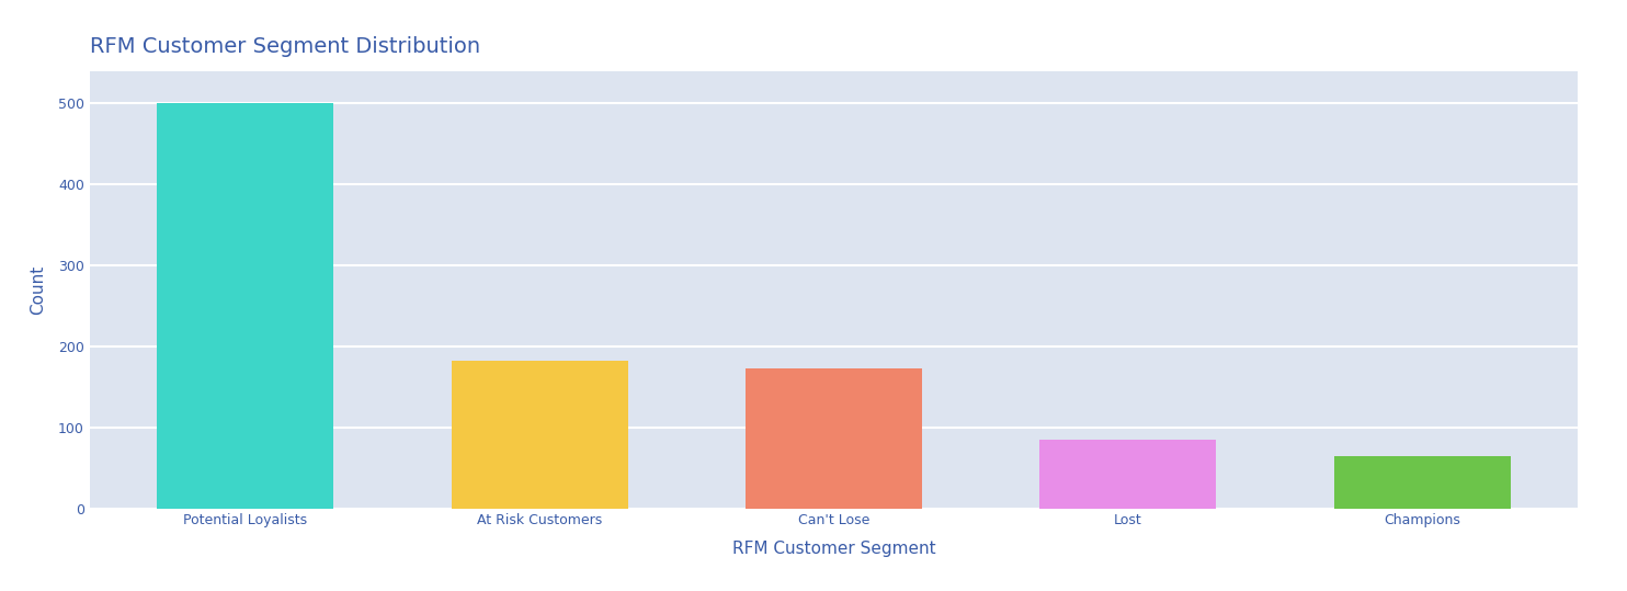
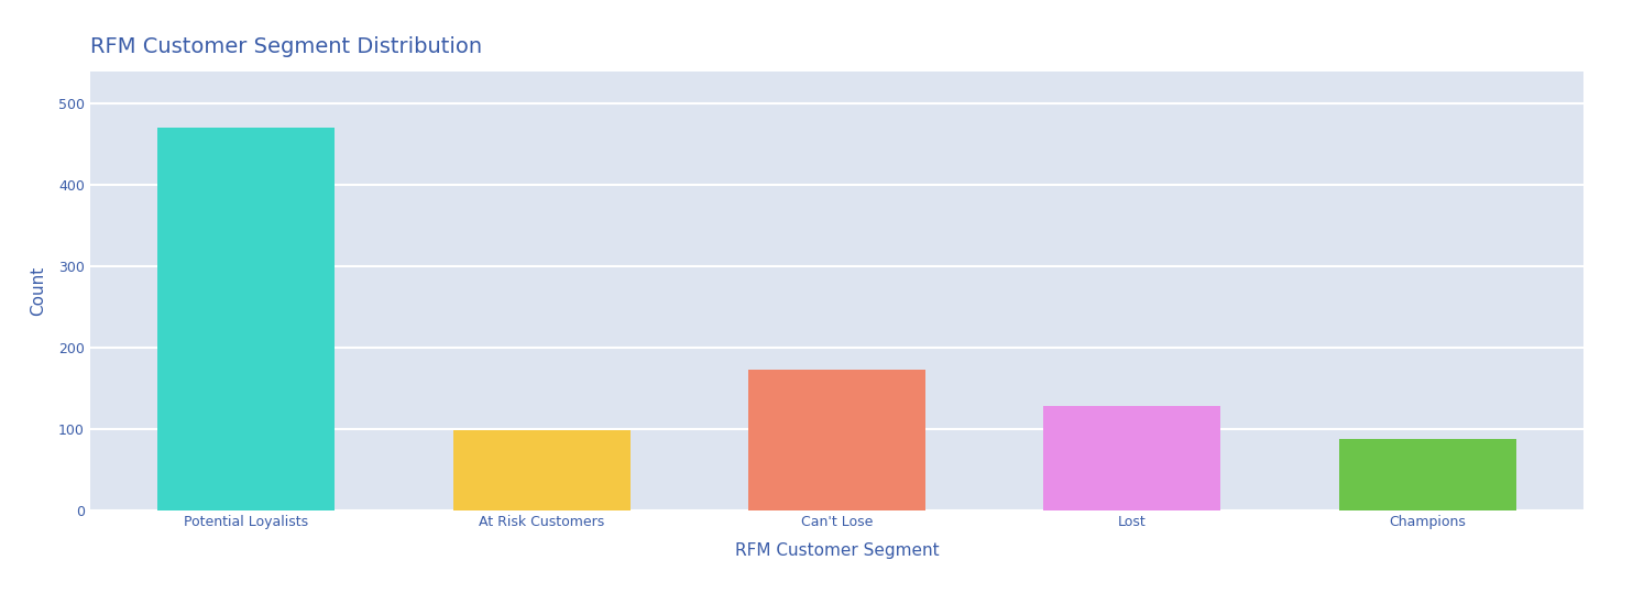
Potential Loyalists: 500 -> 470
At Risk Customers: 182 -> 98
Lost: 85 -> 128
Champions: 65 -> 88
